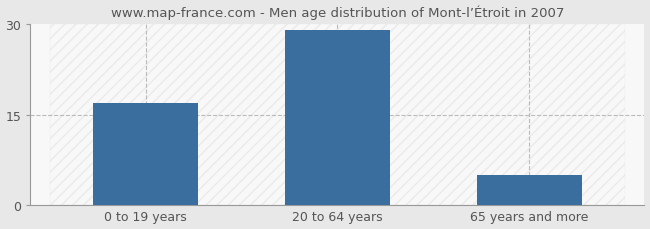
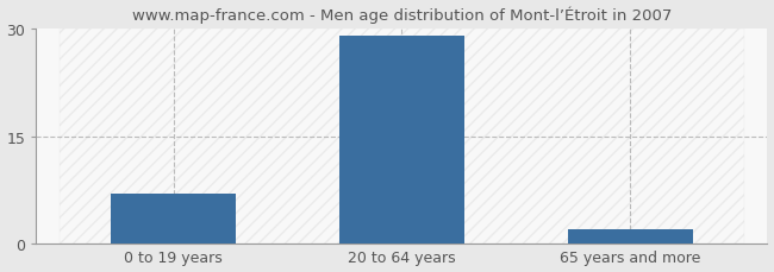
0 to 19 years: 17 -> 7
65 years and more: 5 -> 2
